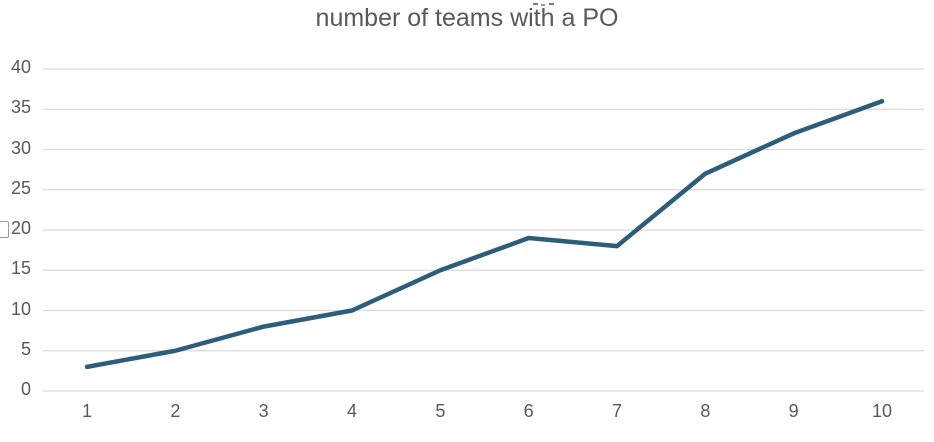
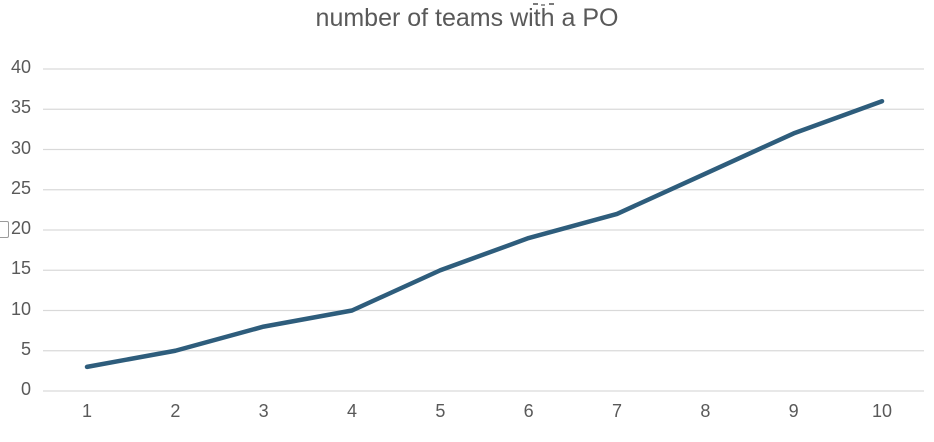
7: 18 -> 22
